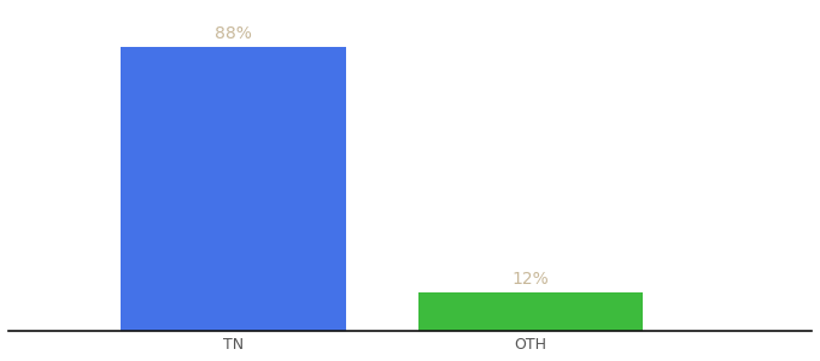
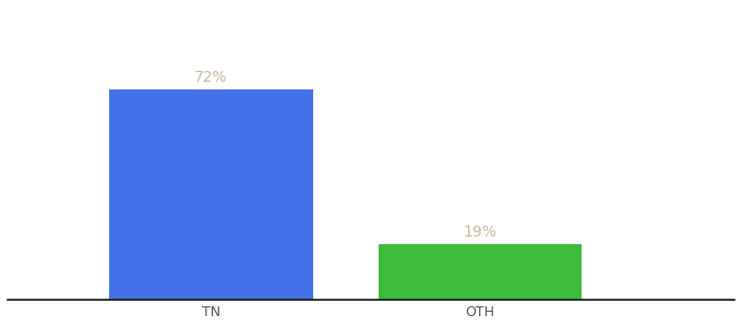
TN: 88% -> 72%
OTH: 12% -> 19%
